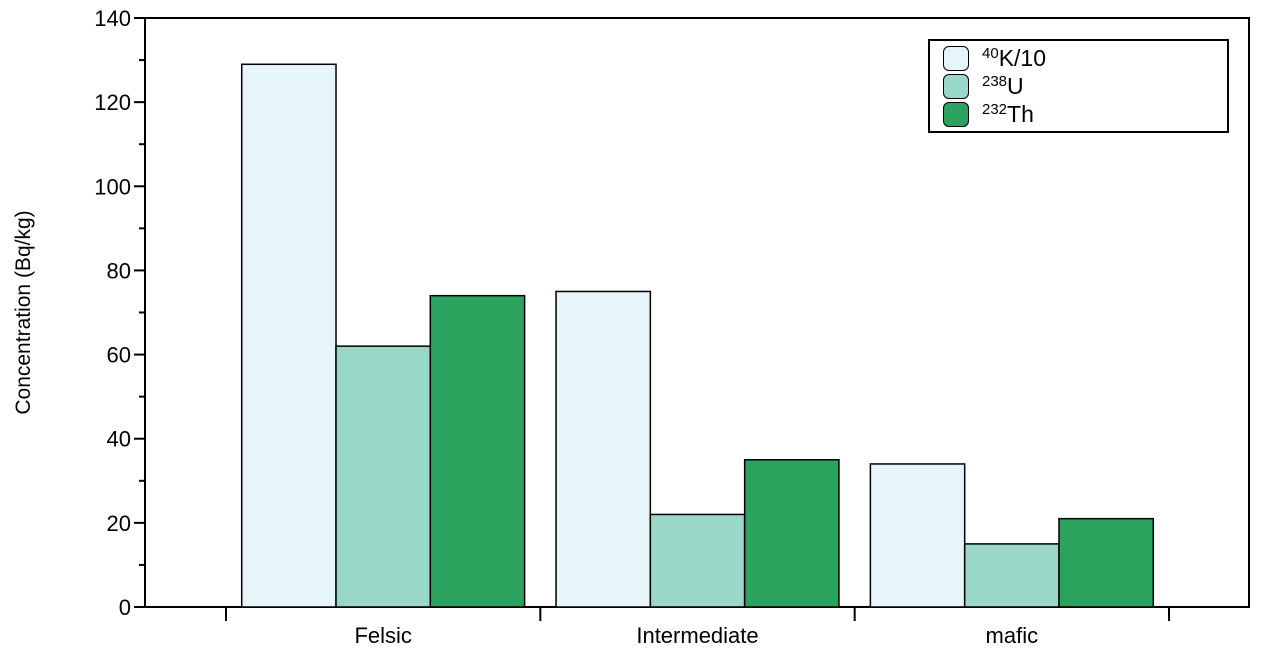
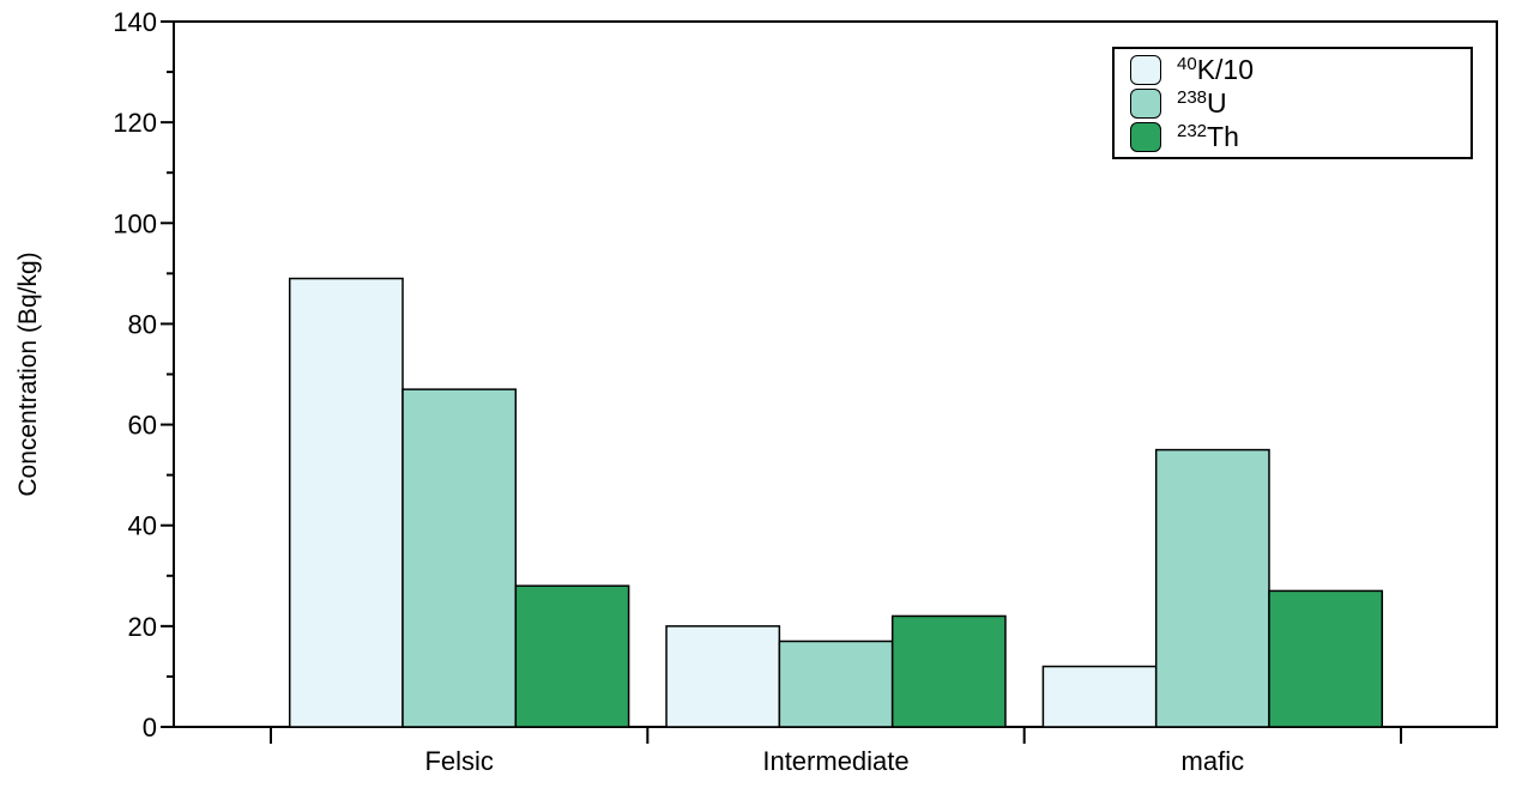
40K/10/Felsic: 129 -> 89
238U/Felsic: 62 -> 67
232Th/Felsic: 74 -> 28
40K/10/Intermediate: 75 -> 20
238U/Intermediate: 22 -> 17
232Th/Intermediate: 35 -> 22
40K/10/mafic: 34 -> 12
238U/mafic: 15 -> 55
232Th/mafic: 21 -> 27
